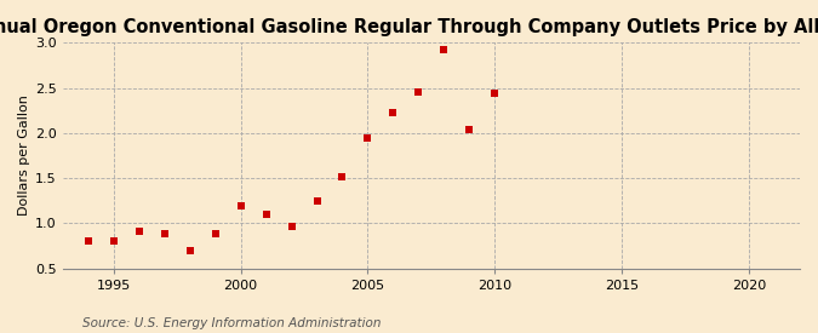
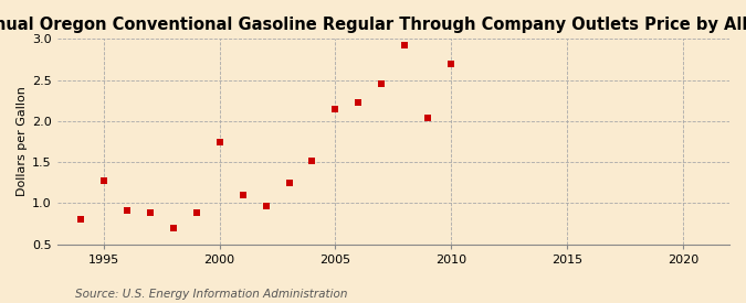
1995: 0.80 -> 1.28
2000: 1.19 -> 1.74
2005: 1.95 -> 2.14
2010: 2.44 -> 2.70
